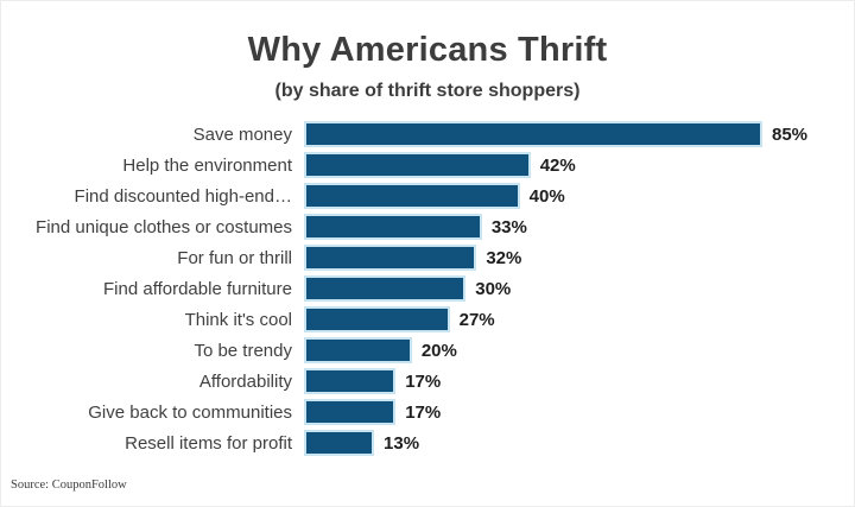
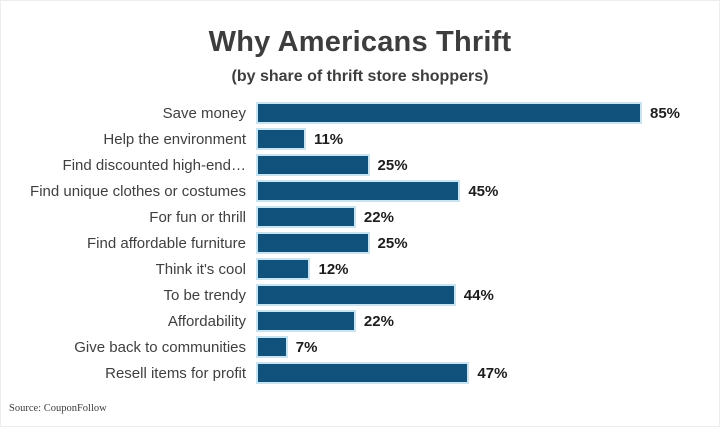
Help the environment: 42% -> 11%
Find discounted high-end…: 40% -> 25%
Find unique clothes or costumes: 33% -> 45%
For fun or thrill: 32% -> 22%
Find affordable furniture: 30% -> 25%
Think it's cool: 27% -> 12%
To be trendy: 20% -> 44%
Affordability: 17% -> 22%
Give back to communities: 17% -> 7%
Resell items for profit: 13% -> 47%
